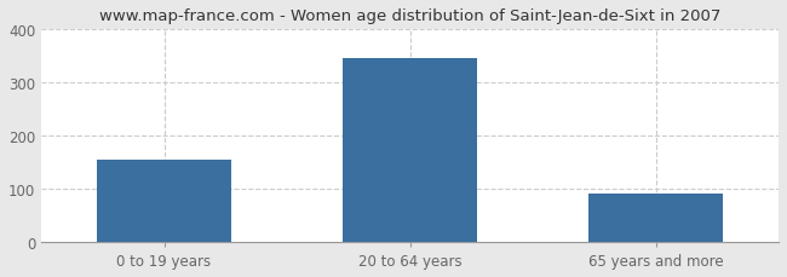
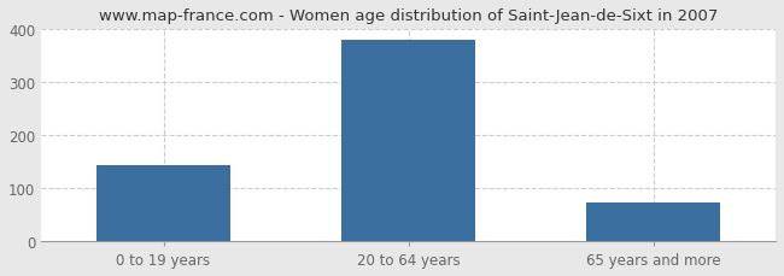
0 to 19 years: 155 -> 143
20 to 64 years: 345 -> 380
65 years and more: 90 -> 74
